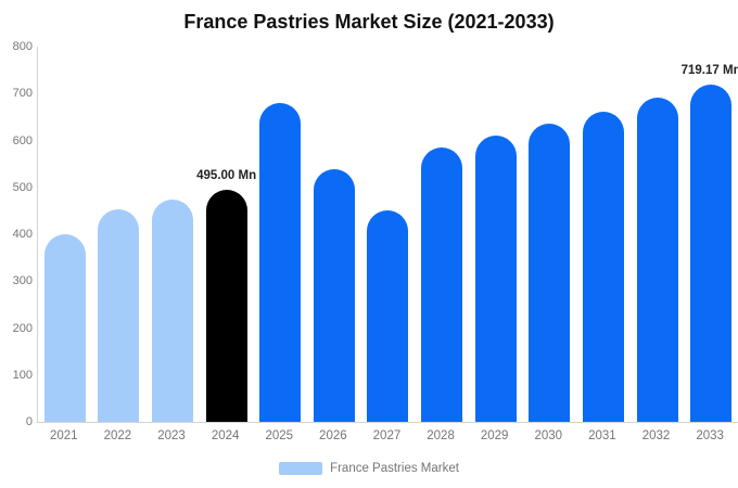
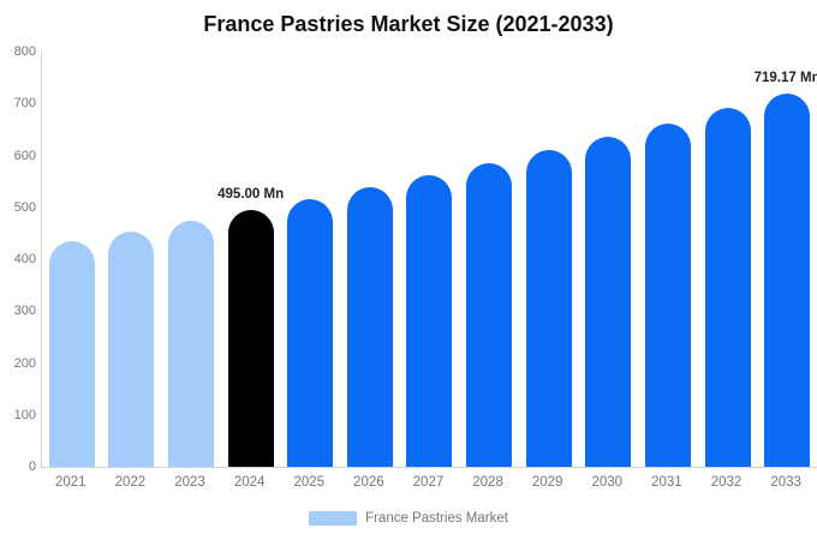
2021: 400 -> 430
2025: 680 -> 520
2027: 450 -> 560
